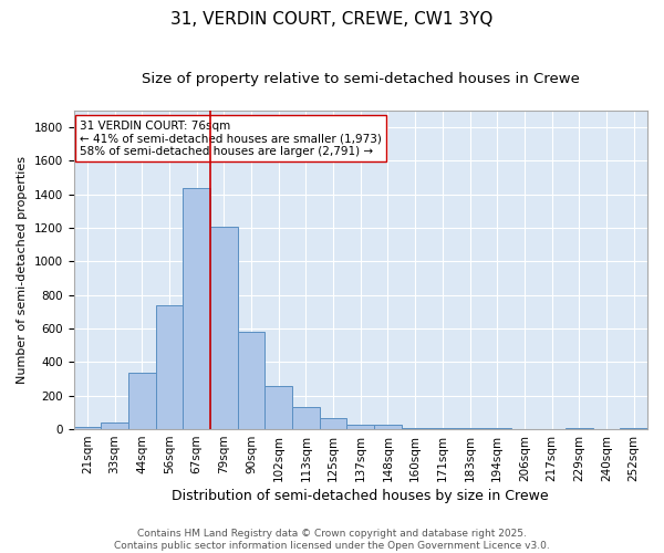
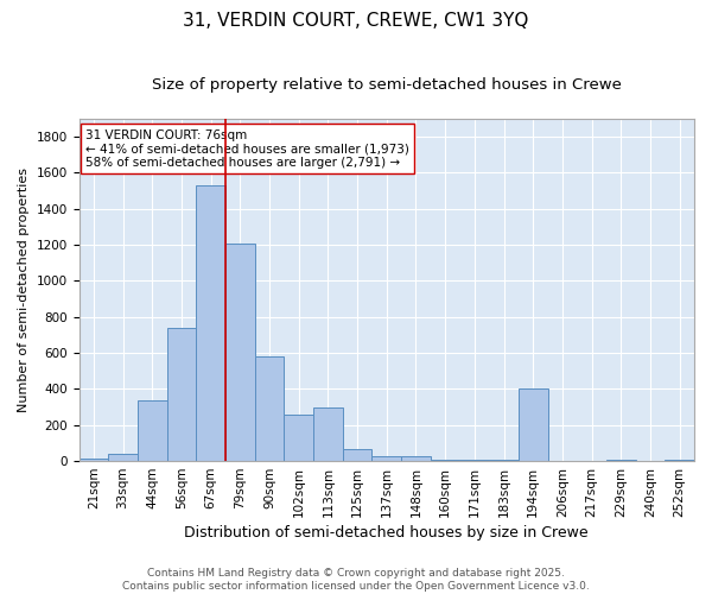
67sqm: 1440 -> 1530
113sqm: 130 -> 300
194sqm: 0 -> 400
